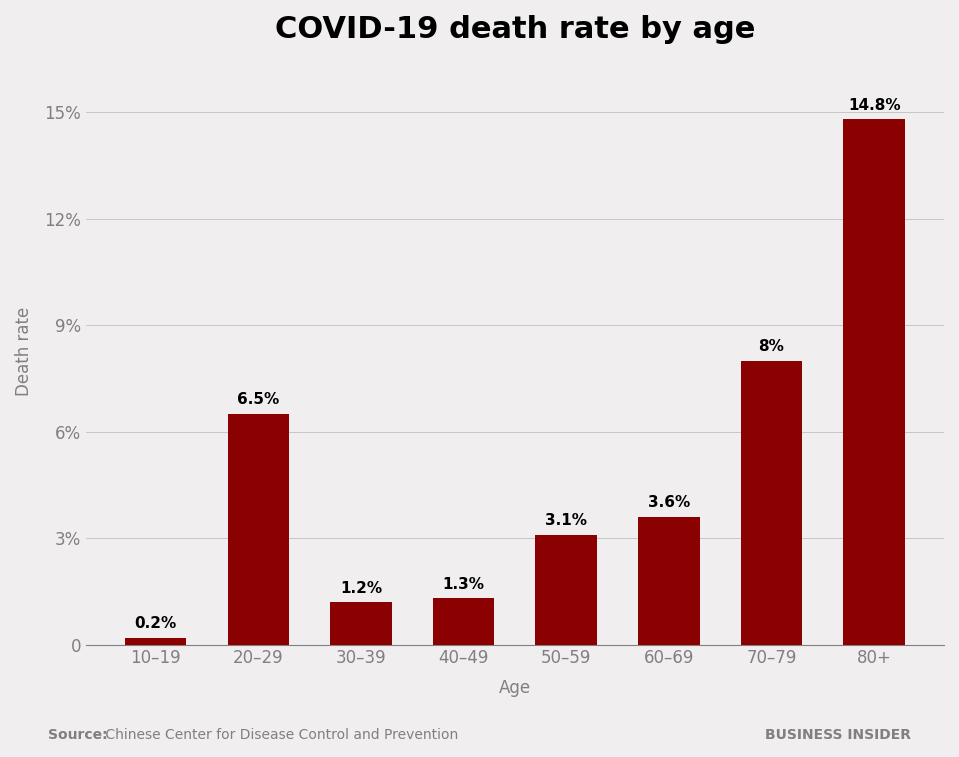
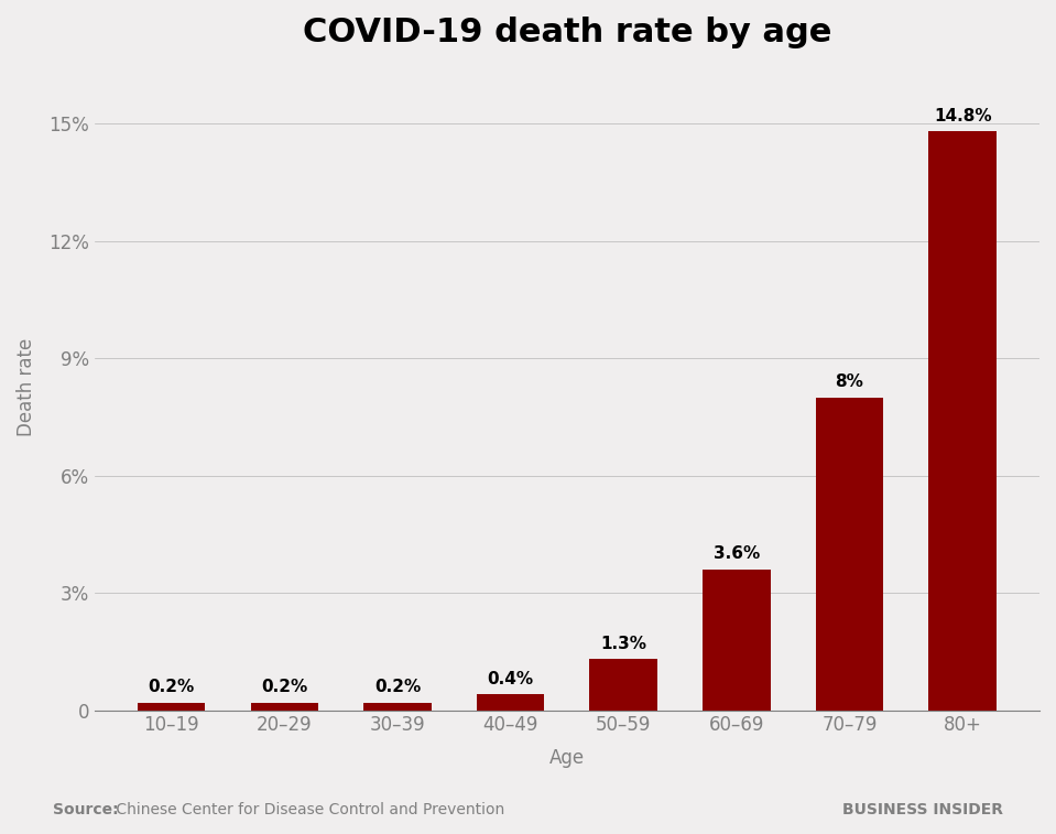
20–29: 6.5% -> 0.2%
30–39: 1.2% -> 0.2%
40–49: 1.3% -> 0.4%
50–59: 3.1% -> 1.3%
